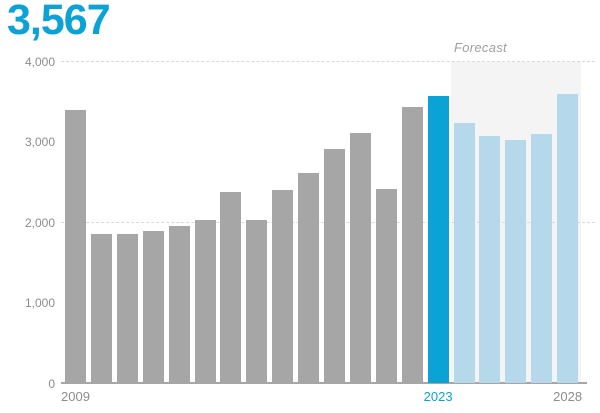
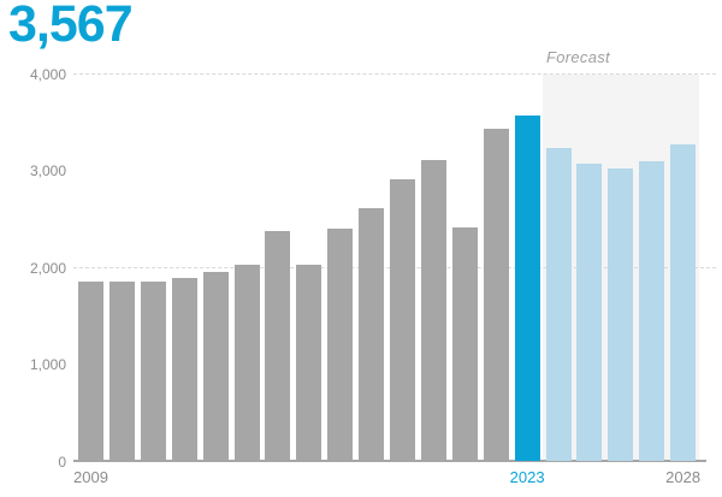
2009: 3400 -> 1900
2028: 3600 -> 3300
